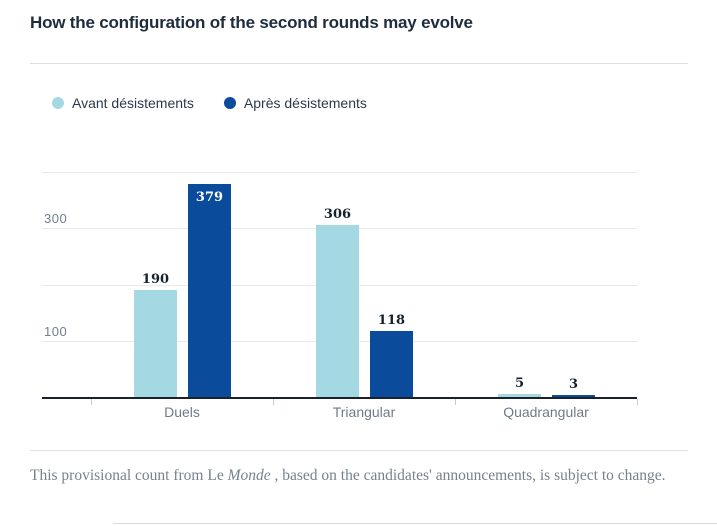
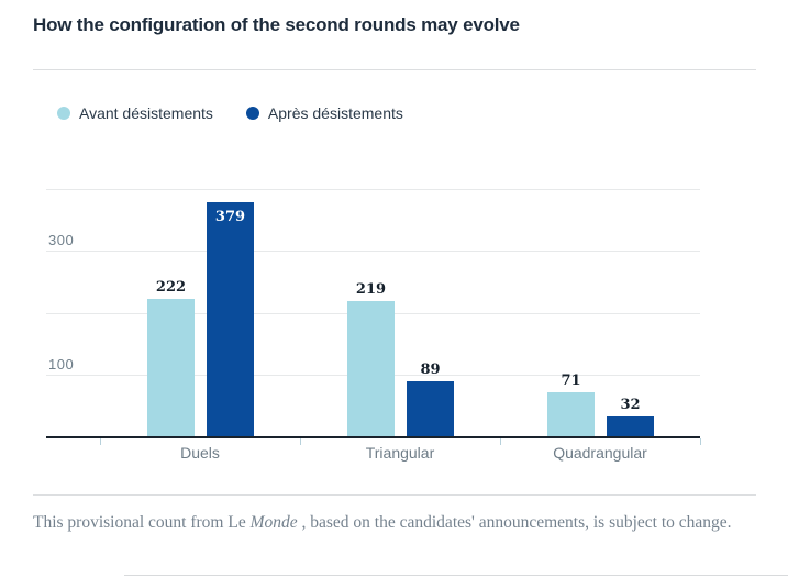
Avant désistements/Duels: 190 -> 222
Avant désistements/Triangular: 306 -> 219
Après désistements/Triangular: 118 -> 89
Avant désistements/Quadrangular: 5 -> 71
Après désistements/Quadrangular: 3 -> 32
